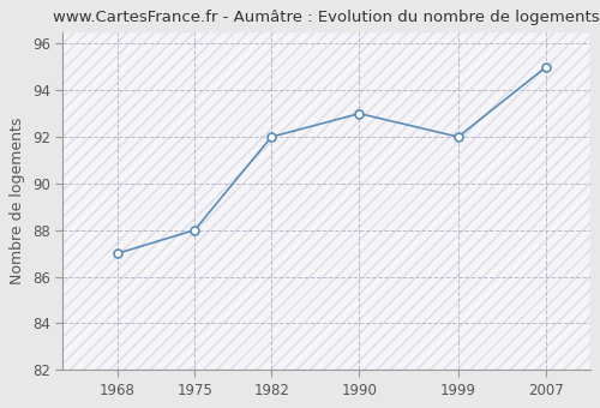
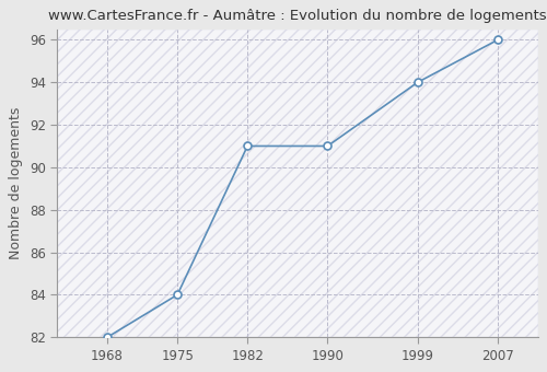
1968: 87 -> 82
1975: 88 -> 84
1982: 92 -> 91
1990: 93 -> 91
1999: 92 -> 94
2007: 95 -> 96
